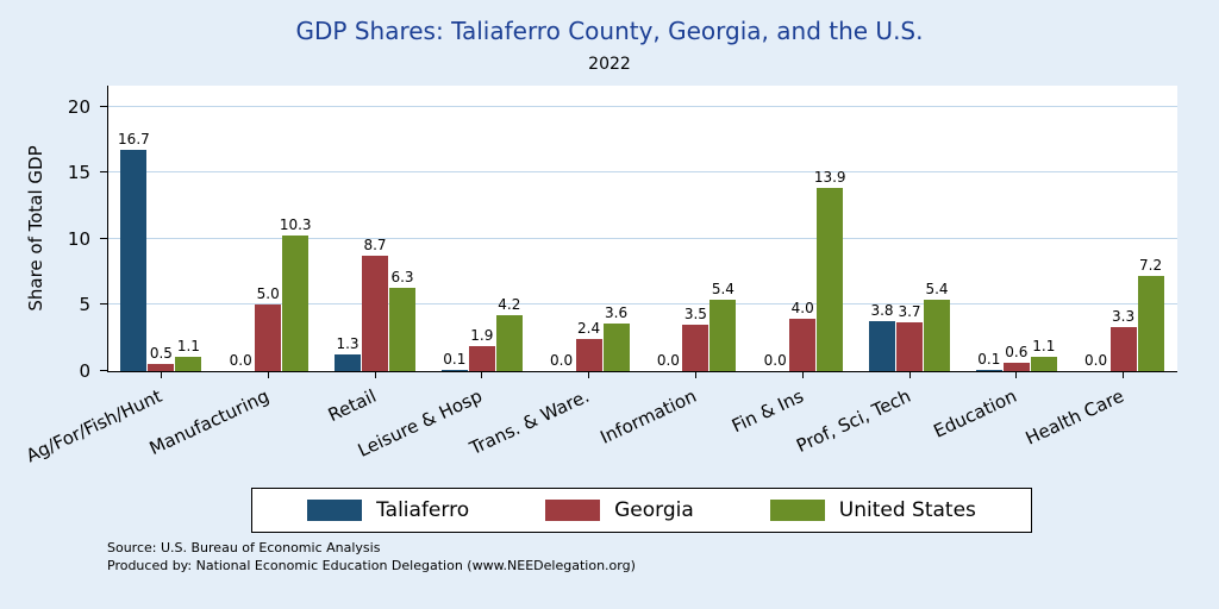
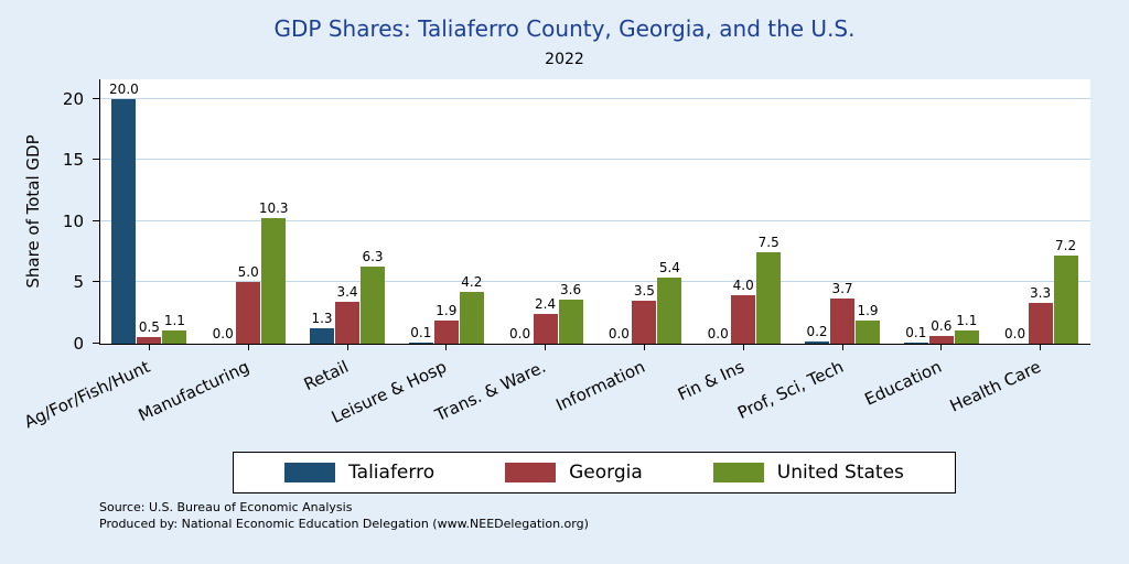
Taliaferro/Ag/For/Fish/Hunt: 16.7 -> 20.0
Georgia/Retail: 8.7 -> 3.4
United States/Fin & Ins: 13.9 -> 7.5
Taliaferro/Prof, Sci, Tech: 3.8 -> 0.2
United States/Prof, Sci, Tech: 5.4 -> 1.9
